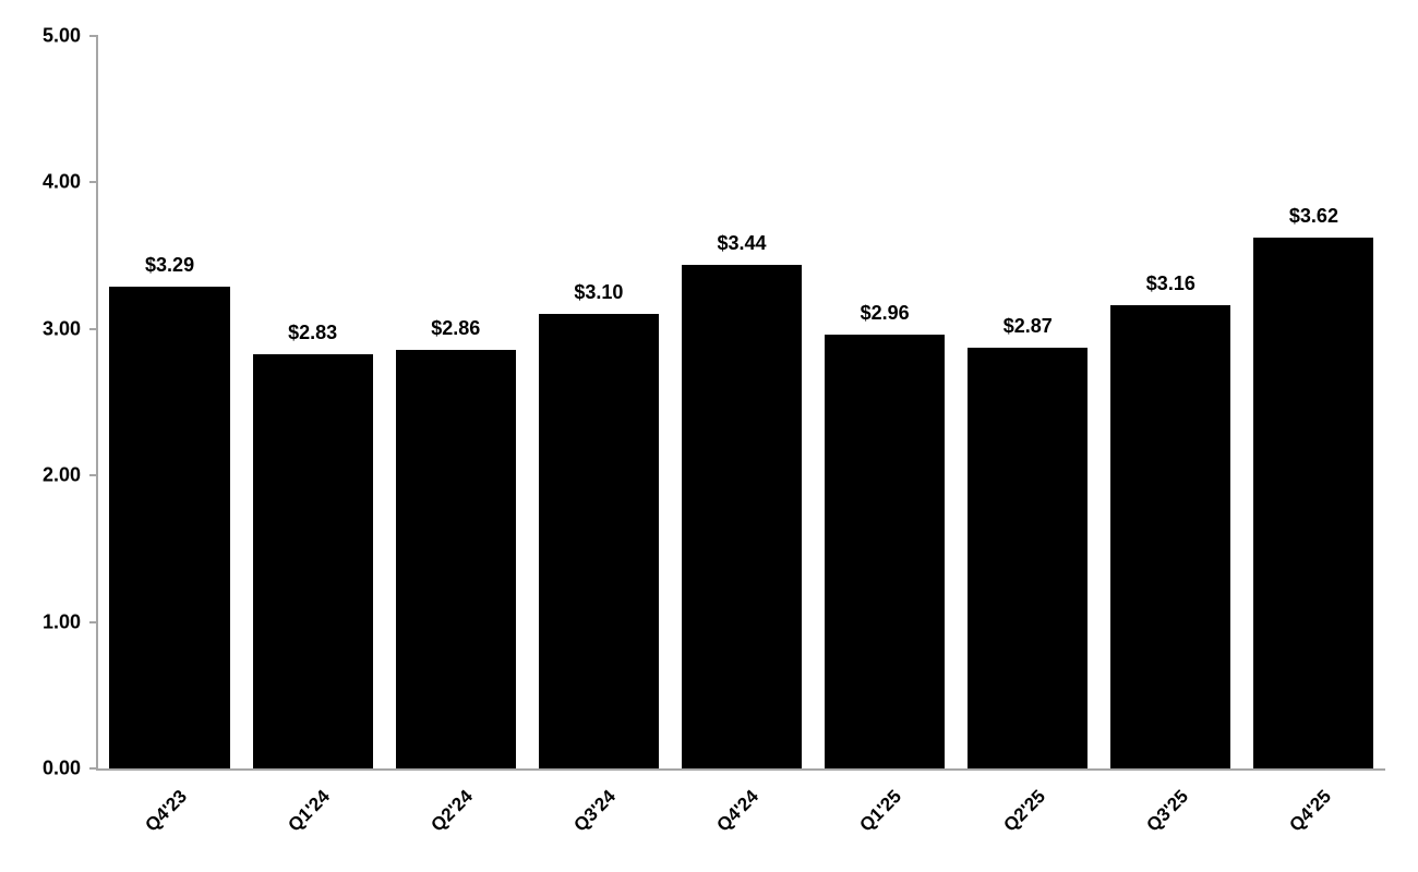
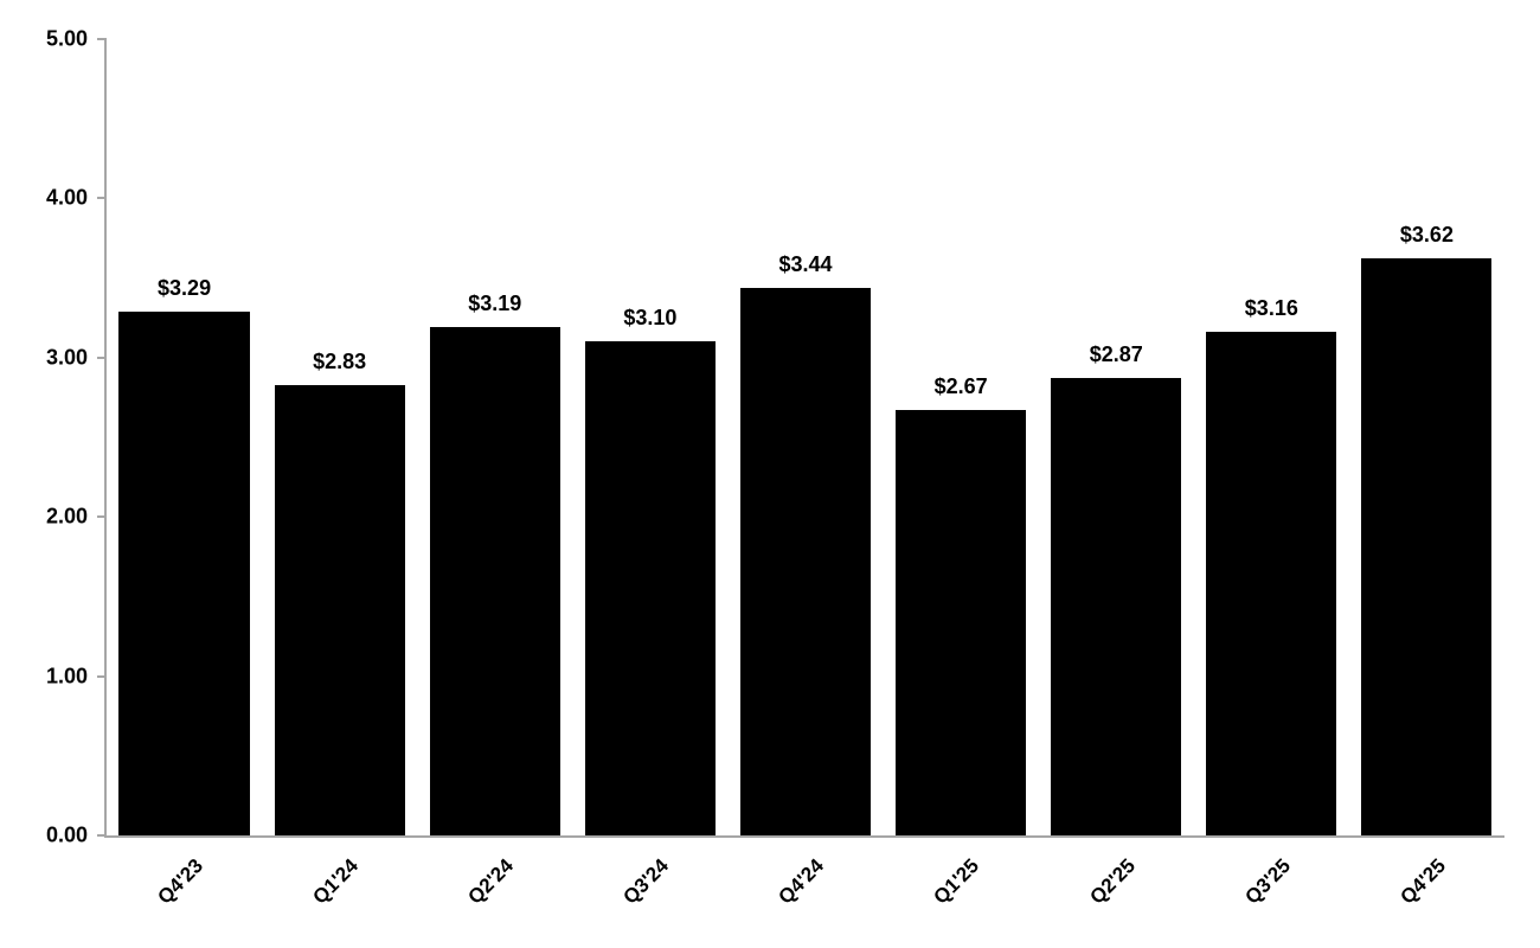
Q2'24: $2.86 -> $3.19
Q1'25: $2.96 -> $2.67
